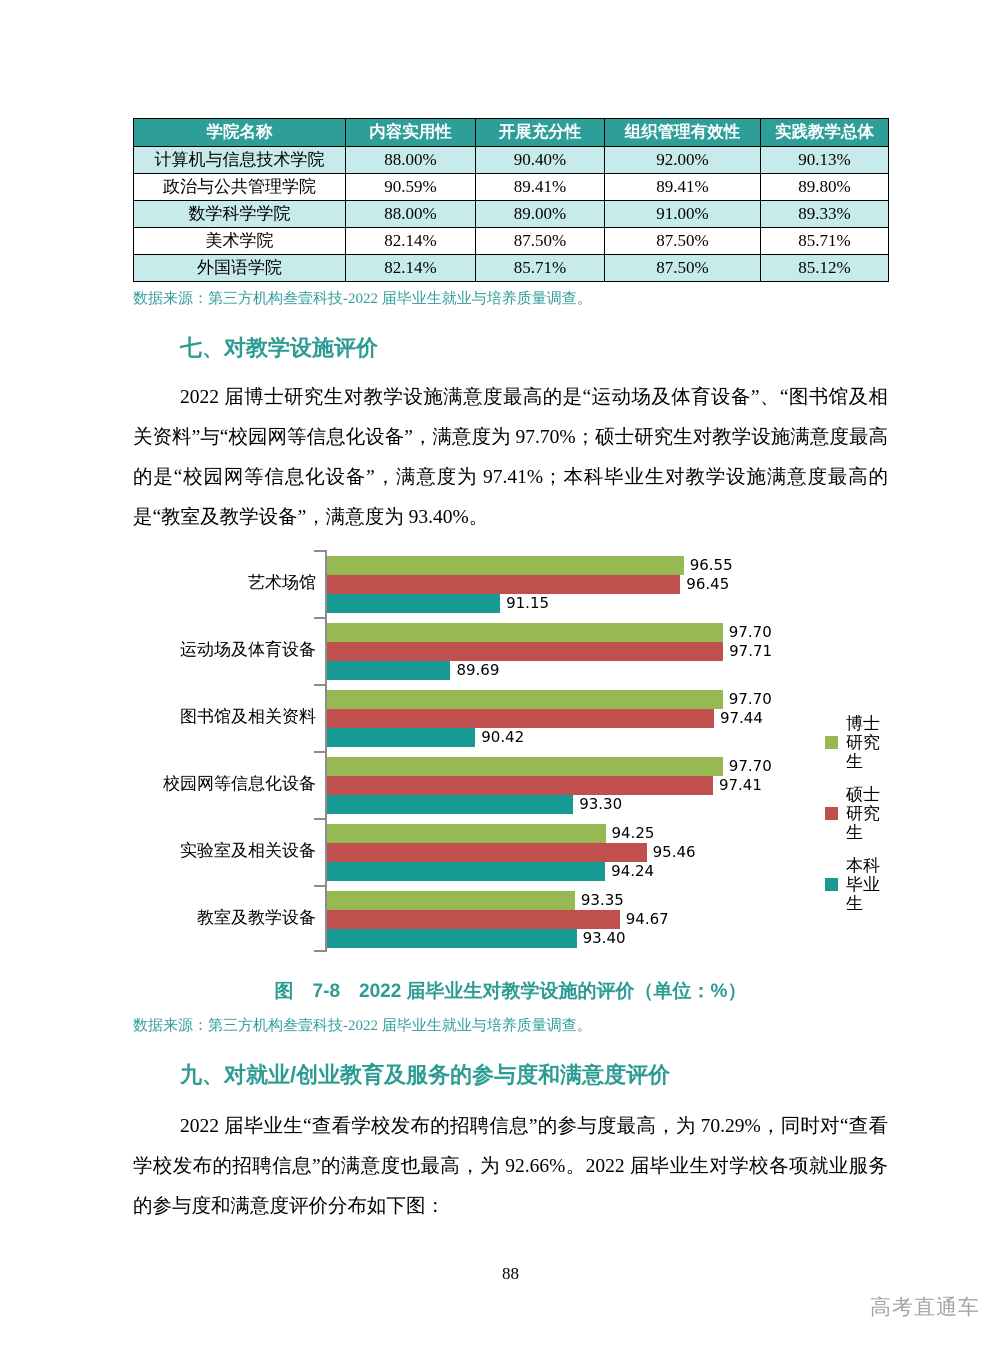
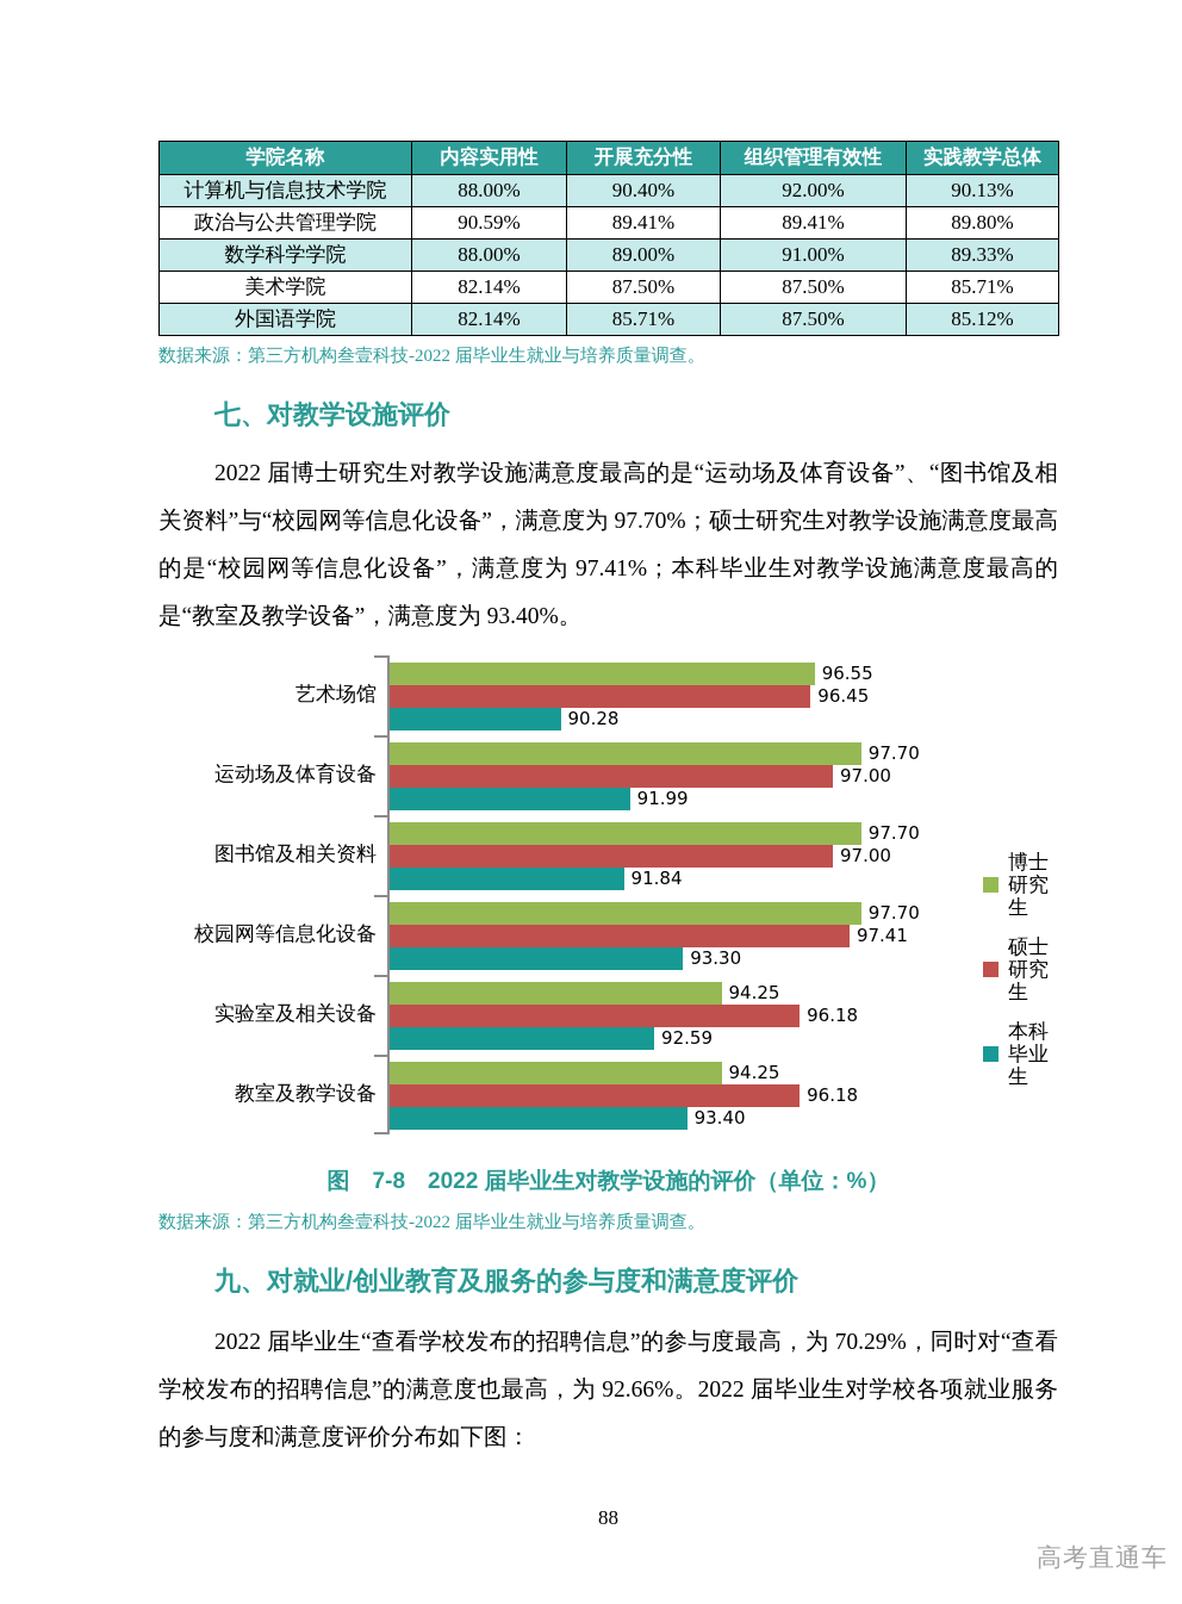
本科毕业生/艺术场馆: 91.15 -> 90.28
硕士研究生/运动场及体育设备: 97.71 -> 97.00
本科毕业生/运动场及体育设备: 89.69 -> 91.99
硕士研究生/图书馆及相关资料: 97.44 -> 97.00
本科毕业生/图书馆及相关资料: 90.42 -> 91.84
硕士研究生/实验室及相关设备: 95.46 -> 96.18
本科毕业生/实验室及相关设备: 94.24 -> 92.59
博士研究生/教室及教学设备: 93.35 -> 94.25
硕士研究生/教室及教学设备: 94.67 -> 96.18
